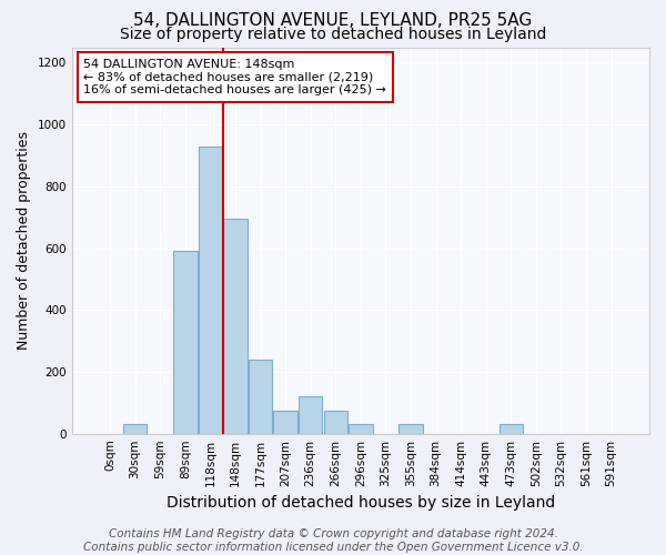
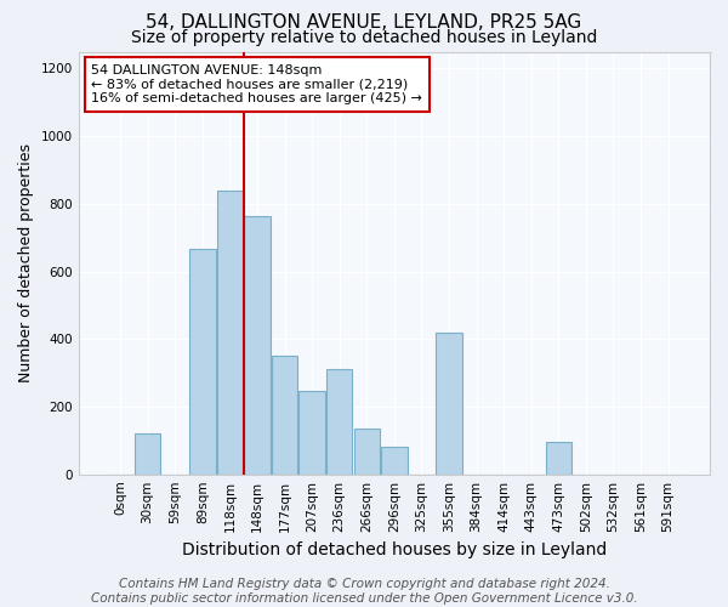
30sqm: 30 -> 120
89sqm: 590 -> 665
118sqm: 930 -> 840
148sqm: 695 -> 765
177sqm: 240 -> 350
207sqm: 75 -> 245
236sqm: 120 -> 310
266sqm: 75 -> 135
296sqm: 30 -> 80
355sqm: 30 -> 420
473sqm: 30 -> 95
